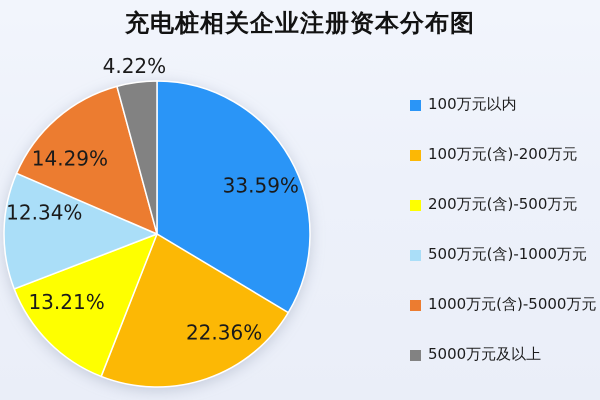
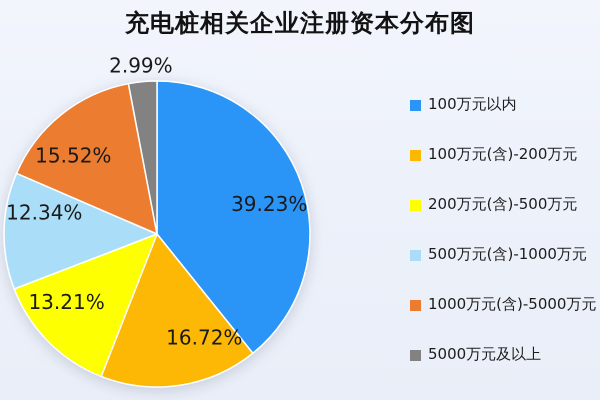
100万元以内: 33.59% -> 39.23%
100万元(含)-200万元: 22.36% -> 16.72%
1000万元(含)-5000万元: 14.29% -> 15.52%
5000万元及以上: 4.22% -> 2.99%
